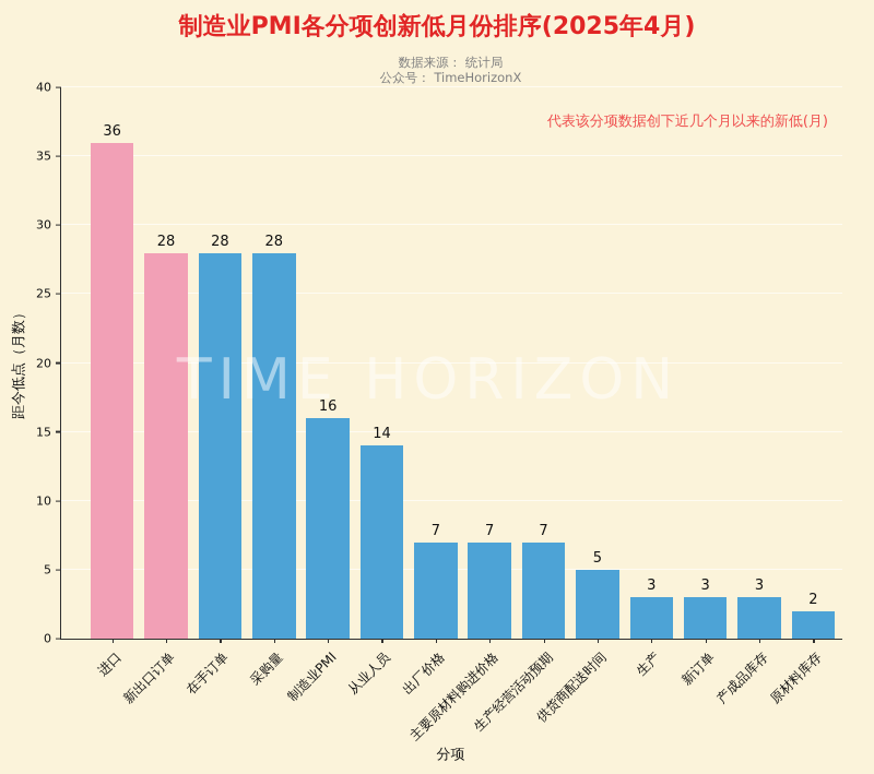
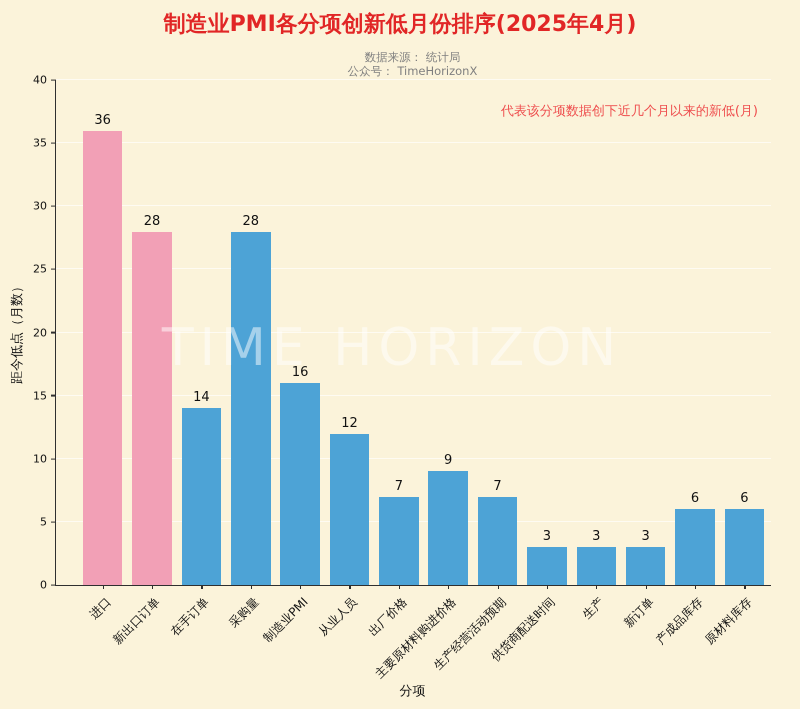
在手订单: 28 -> 14
从业人员: 14 -> 12
主要原材料购进价格: 7 -> 9
供货商配送时间: 5 -> 3
产成品库存: 3 -> 6
原材料库存: 2 -> 6
